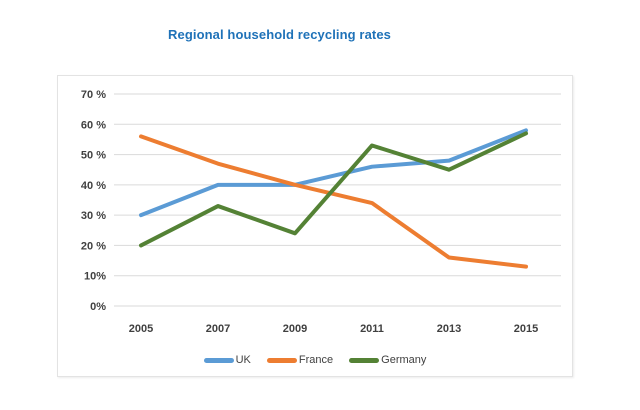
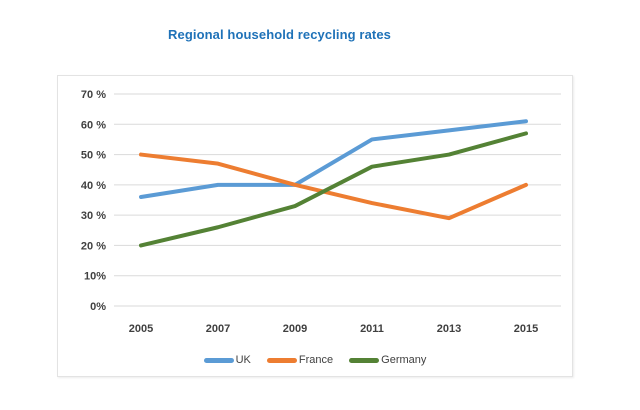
UK/2005: 30% -> 36%
France/2005: 56% -> 50%
Germany/2007: 33% -> 26%
Germany/2009: 24% -> 33%
UK/2011: 46% -> 55%
Germany/2011: 53% -> 46%
UK/2013: 48% -> 58%
France/2013: 16% -> 29%
Germany/2013: 45% -> 50%
UK/2015: 58% -> 61%
France/2015: 13% -> 40%
